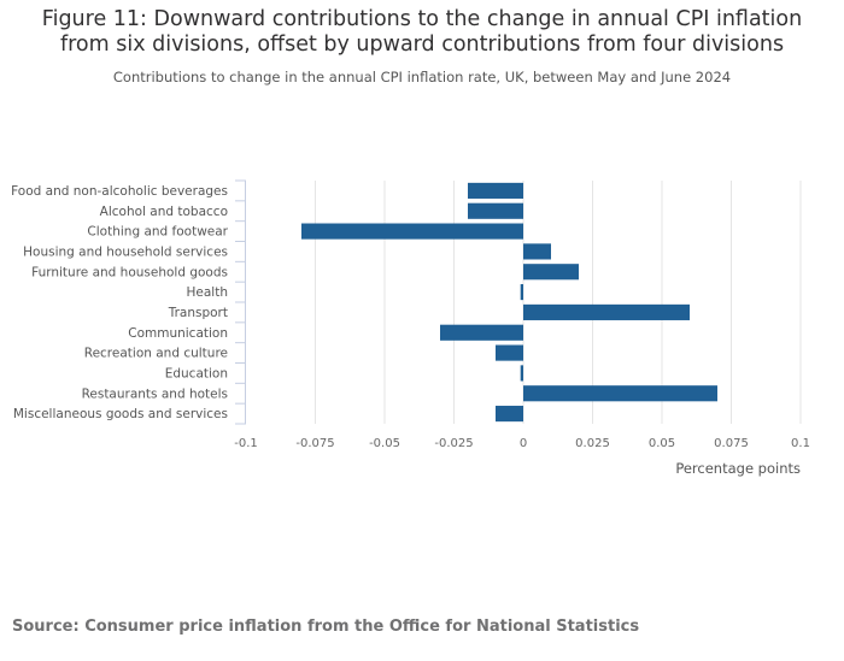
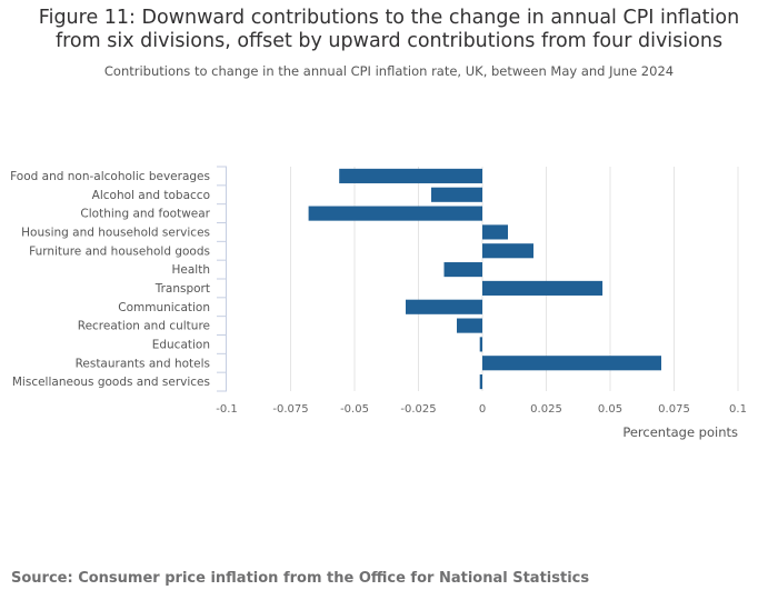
Food and non-alcoholic beverages: -0.020 -> -0.056
Clothing and footwear: -0.080 -> -0.068
Health: -0.001 -> -0.015
Transport: 0.060 -> 0.047
Miscellaneous goods and services: -0.010 -> -0.001
